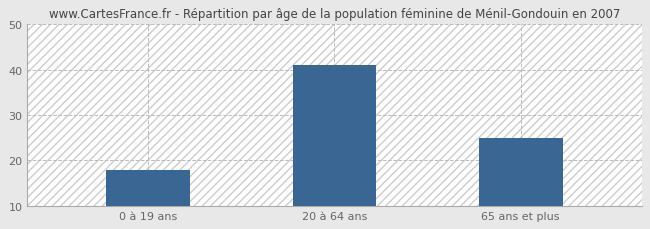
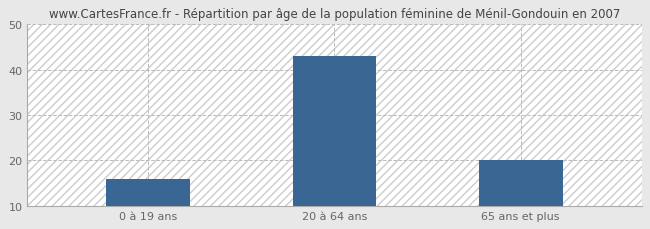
0 à 19 ans: 18 -> 16
20 à 64 ans: 41 -> 43
65 ans et plus: 25 -> 20
